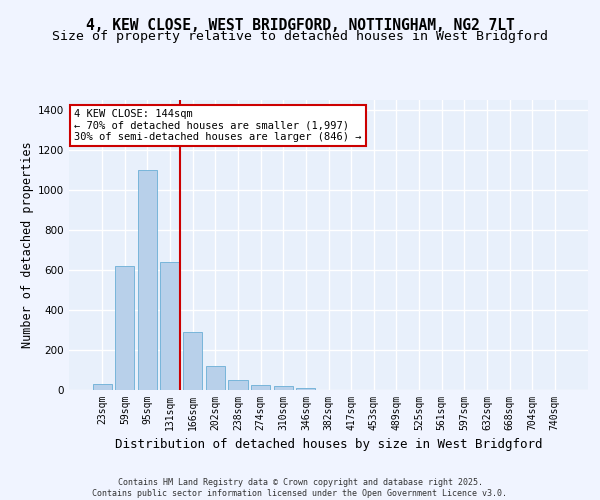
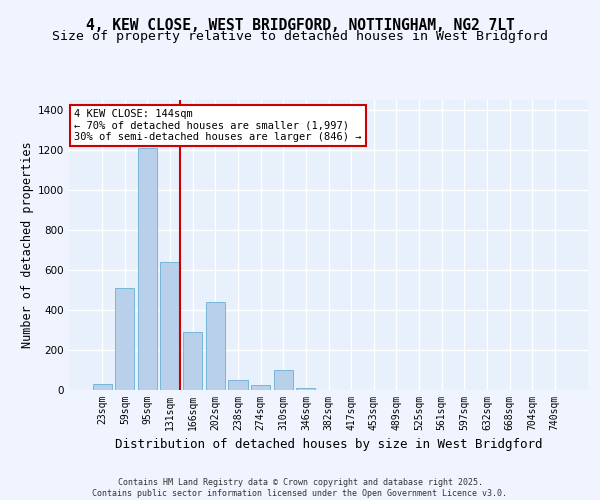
59sqm: 620 -> 510
95sqm: 1100 -> 1210
202sqm: 120 -> 440
310sqm: 20 -> 100
